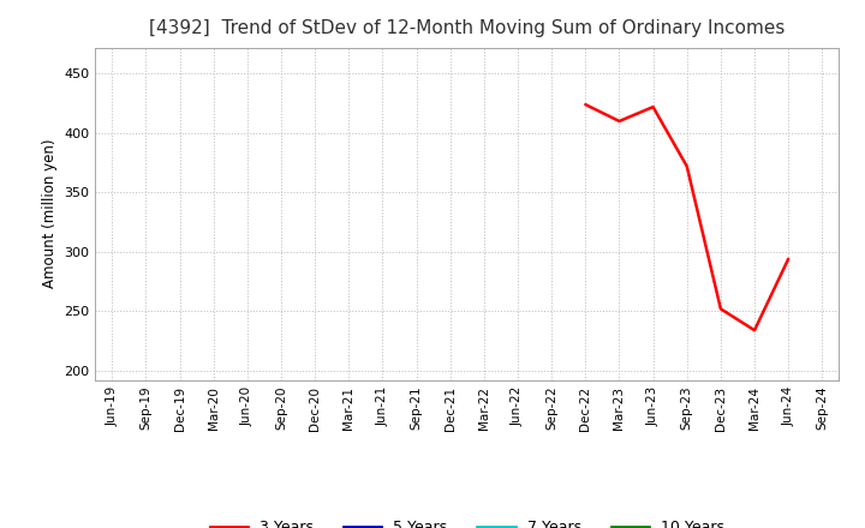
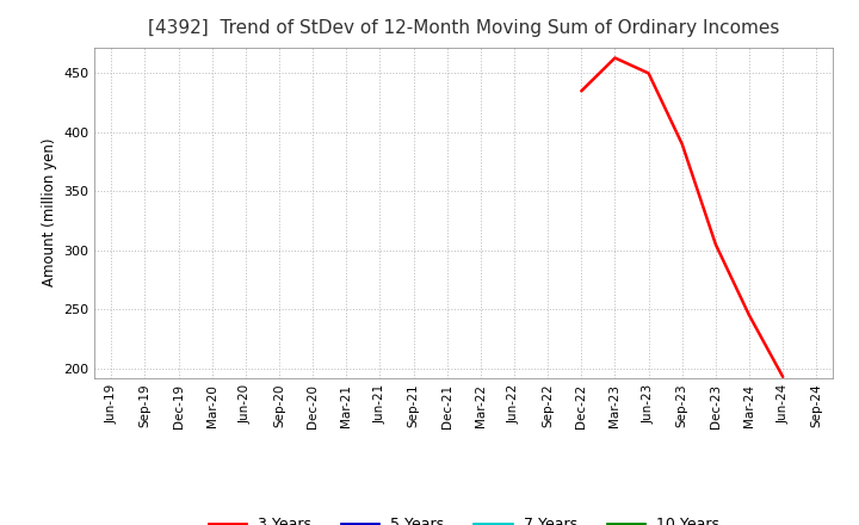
Dec-22: 424 -> 435
Mar-23: 410 -> 463
Jun-23: 422 -> 450
Sep-23: 372 -> 390
Dec-23: 252 -> 305
Mar-24: 234 -> 245
Jun-24: 294 -> 193
